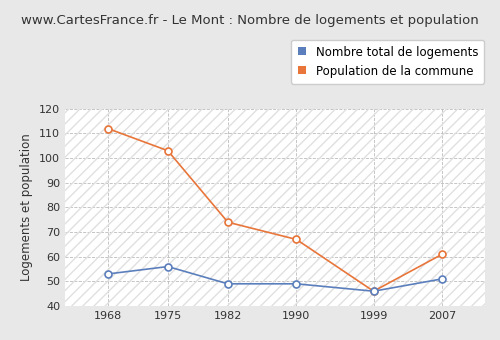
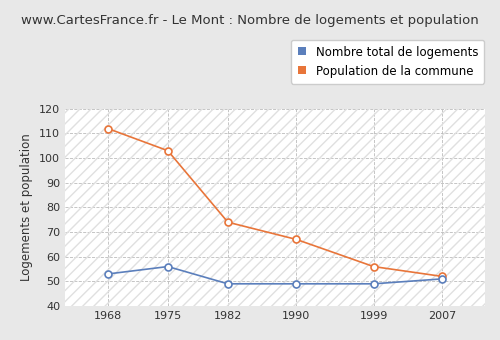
Nombre total de logements/1999: 46 -> 49
Population de la commune/1999: 46 -> 56
Population de la commune/2007: 61 -> 52
